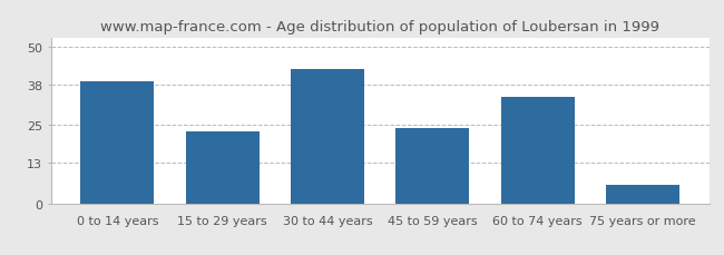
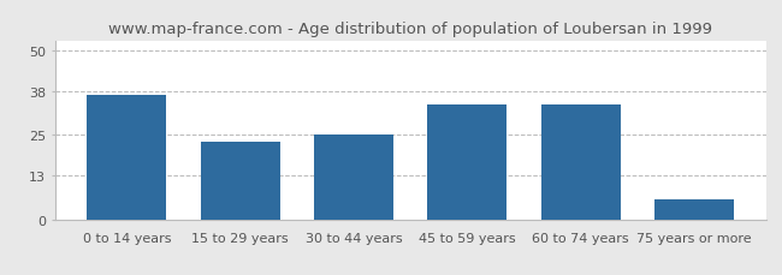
0 to 14 years: 39 -> 37
30 to 44 years: 43 -> 25
45 to 59 years: 24 -> 34
